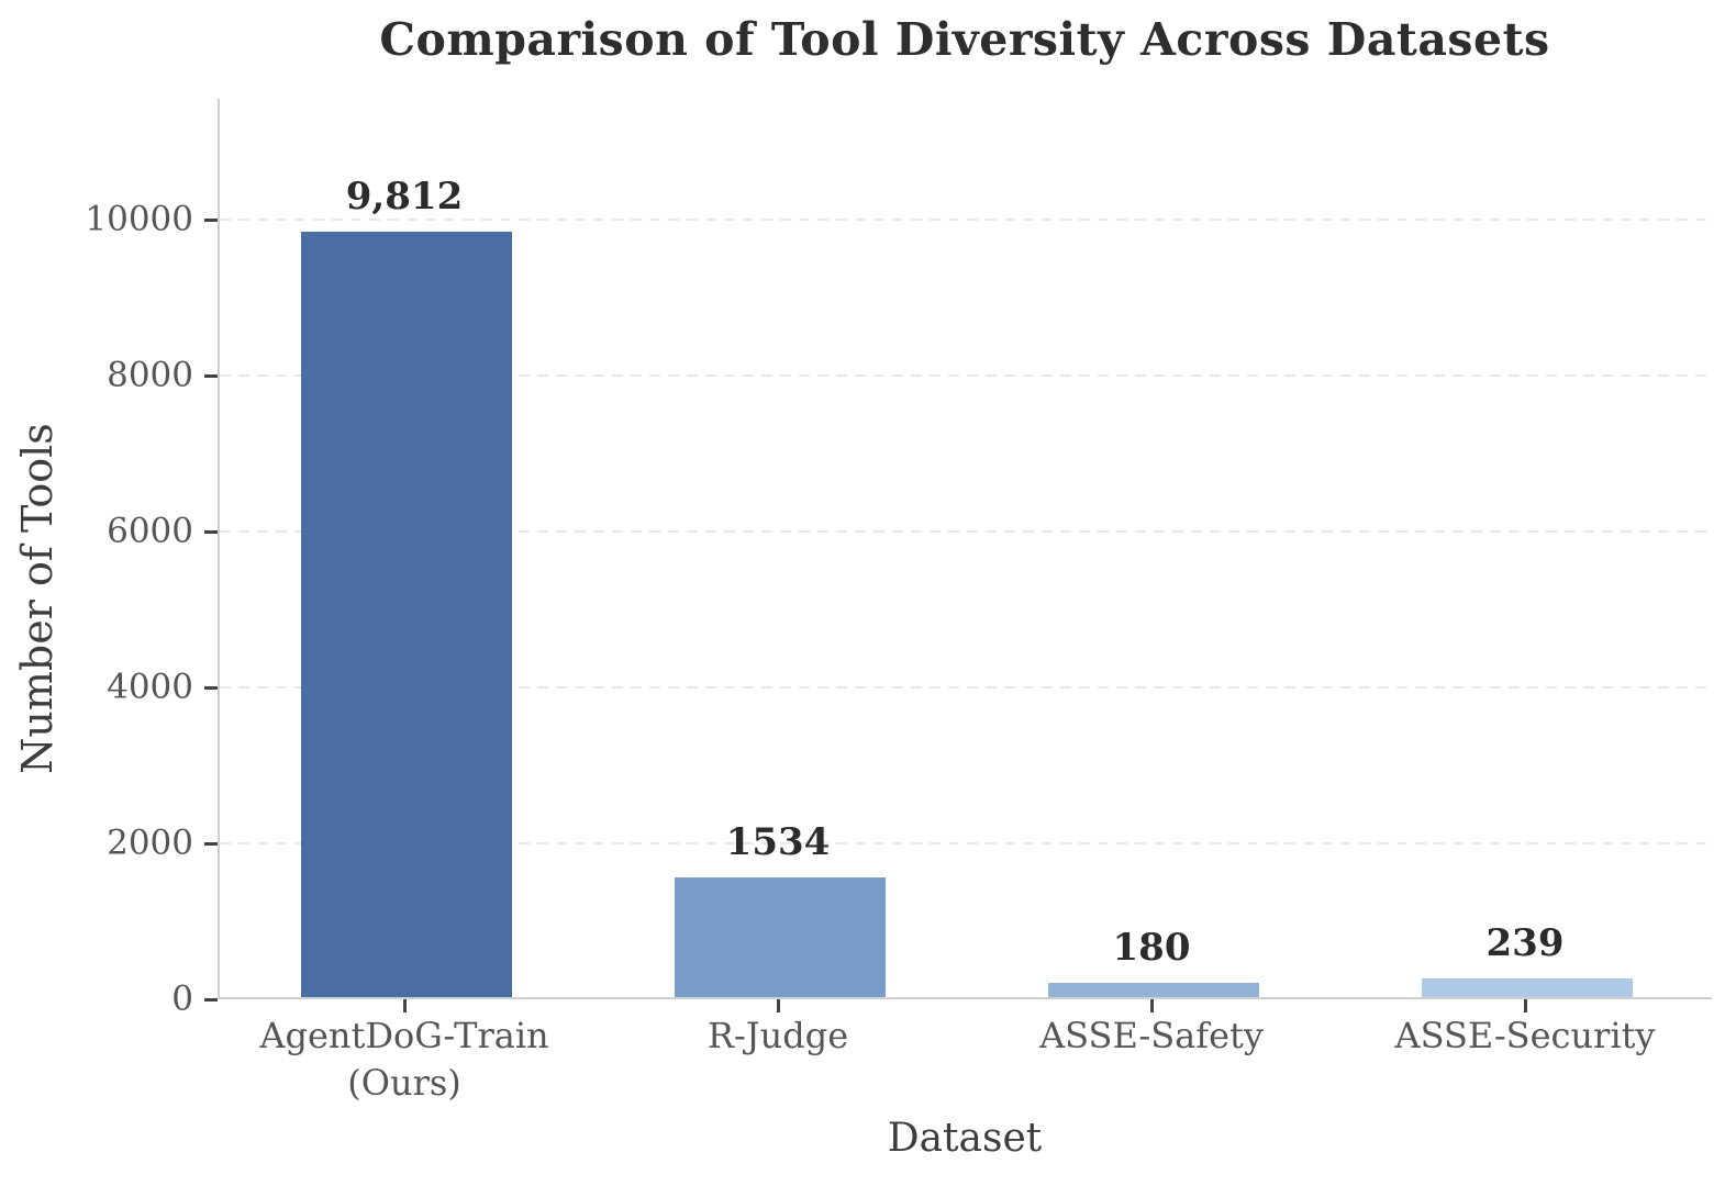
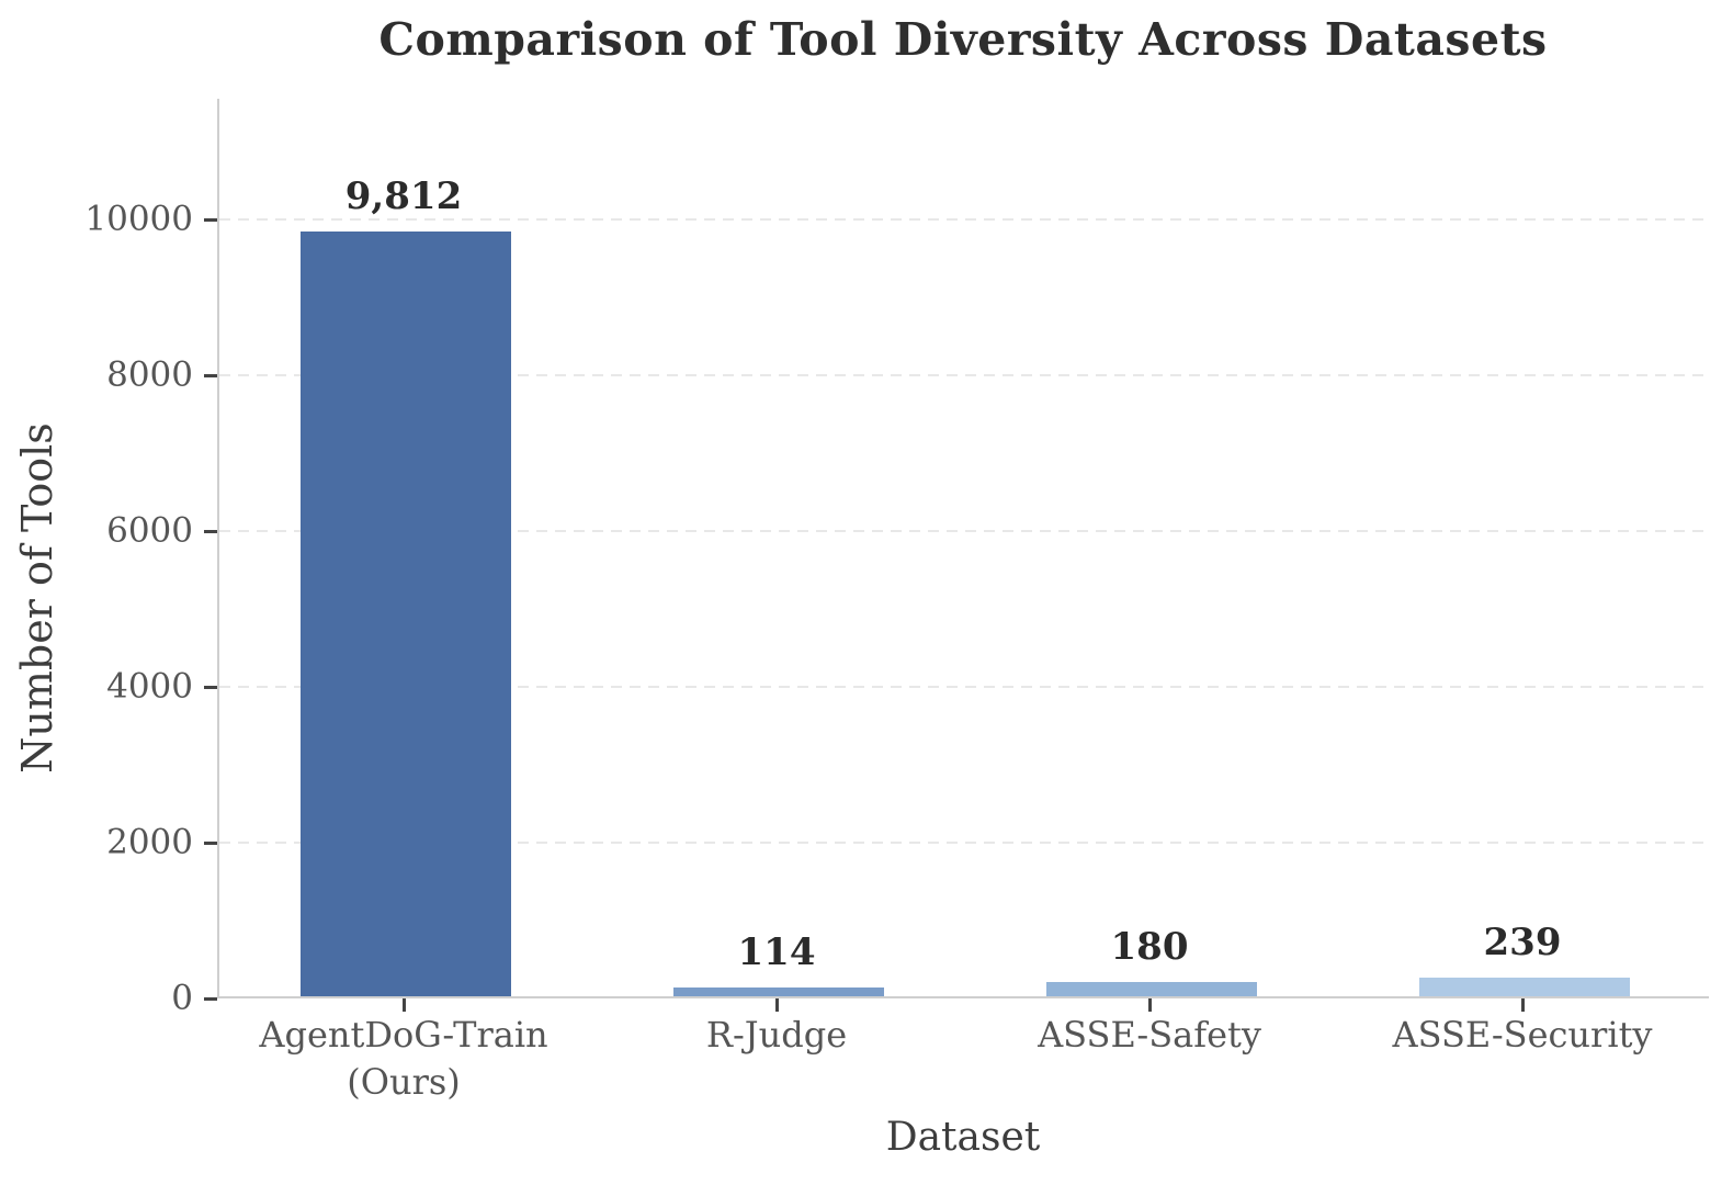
R-Judge: 1534 -> 114
